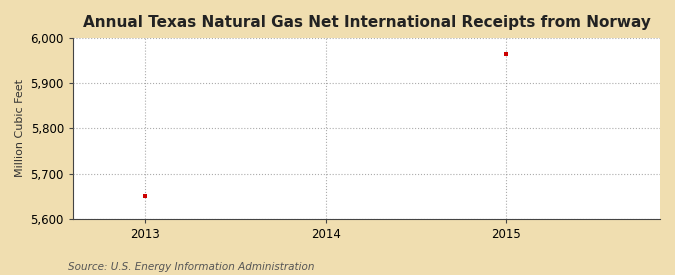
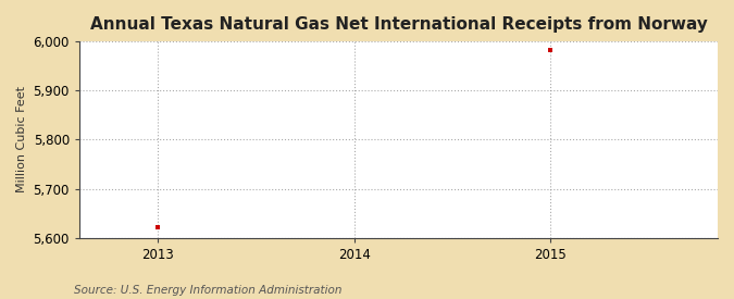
2013: 5,650 -> 5,621
2015: 5,965 -> 5,983
